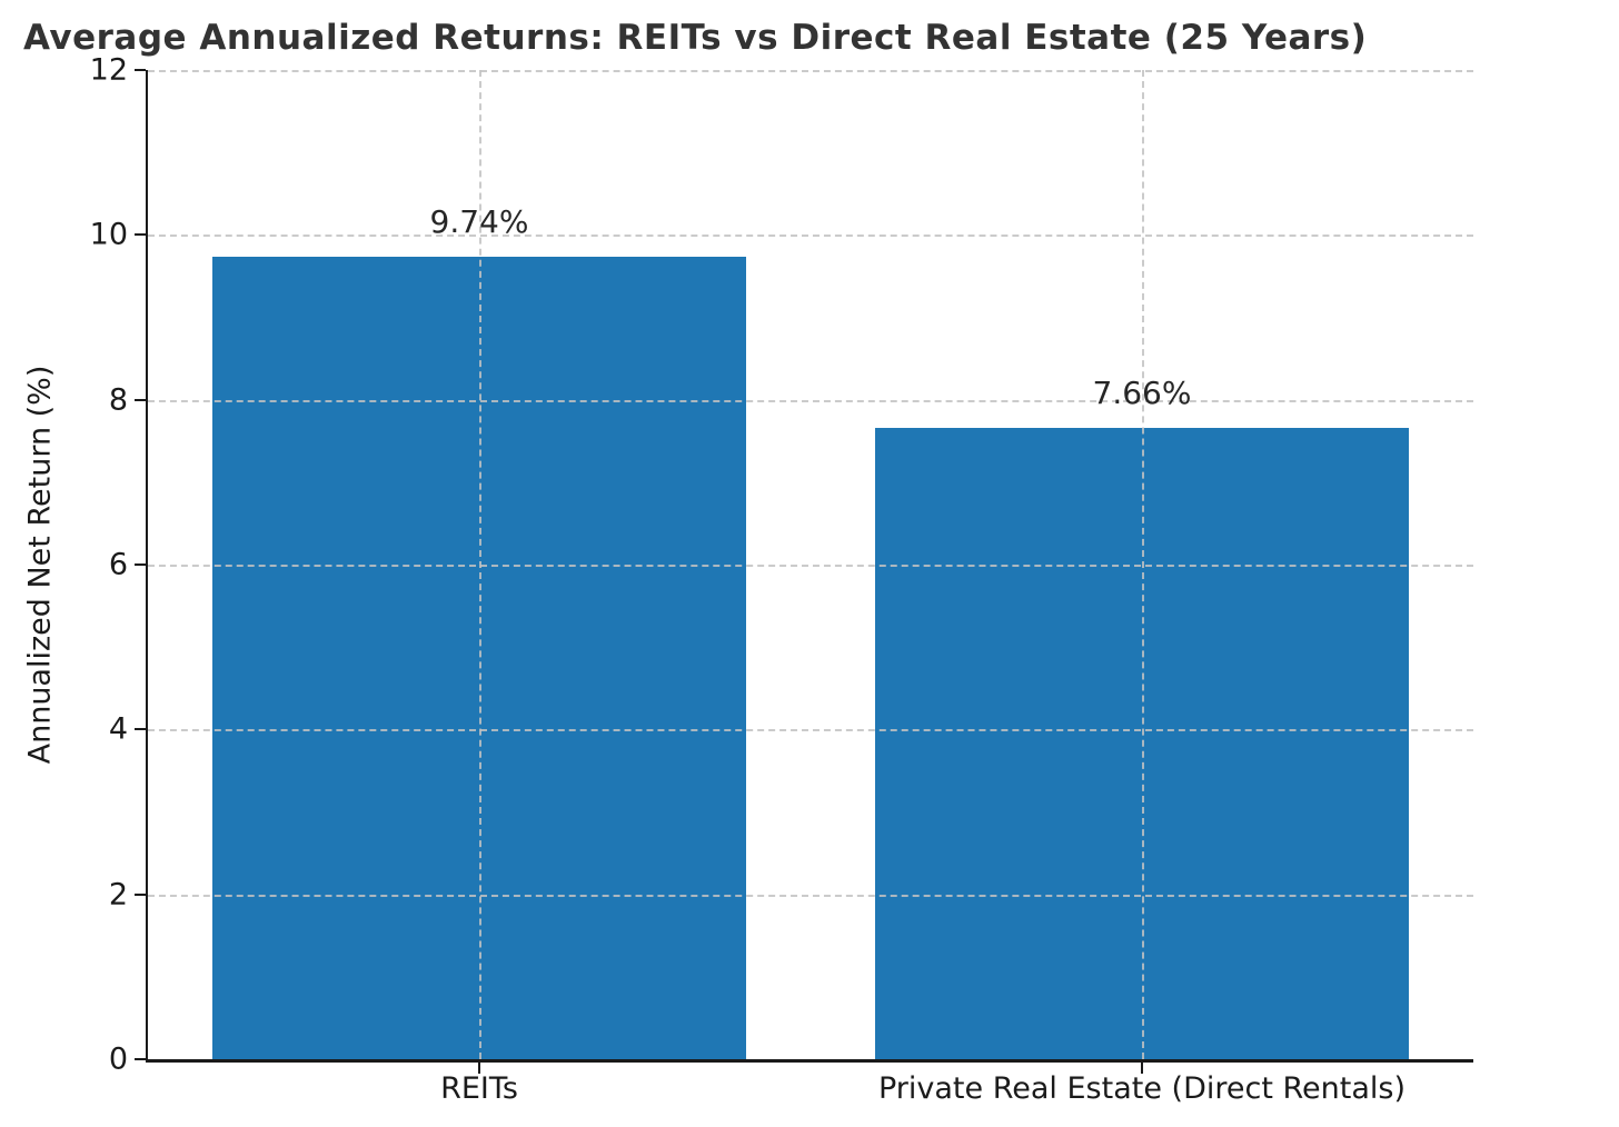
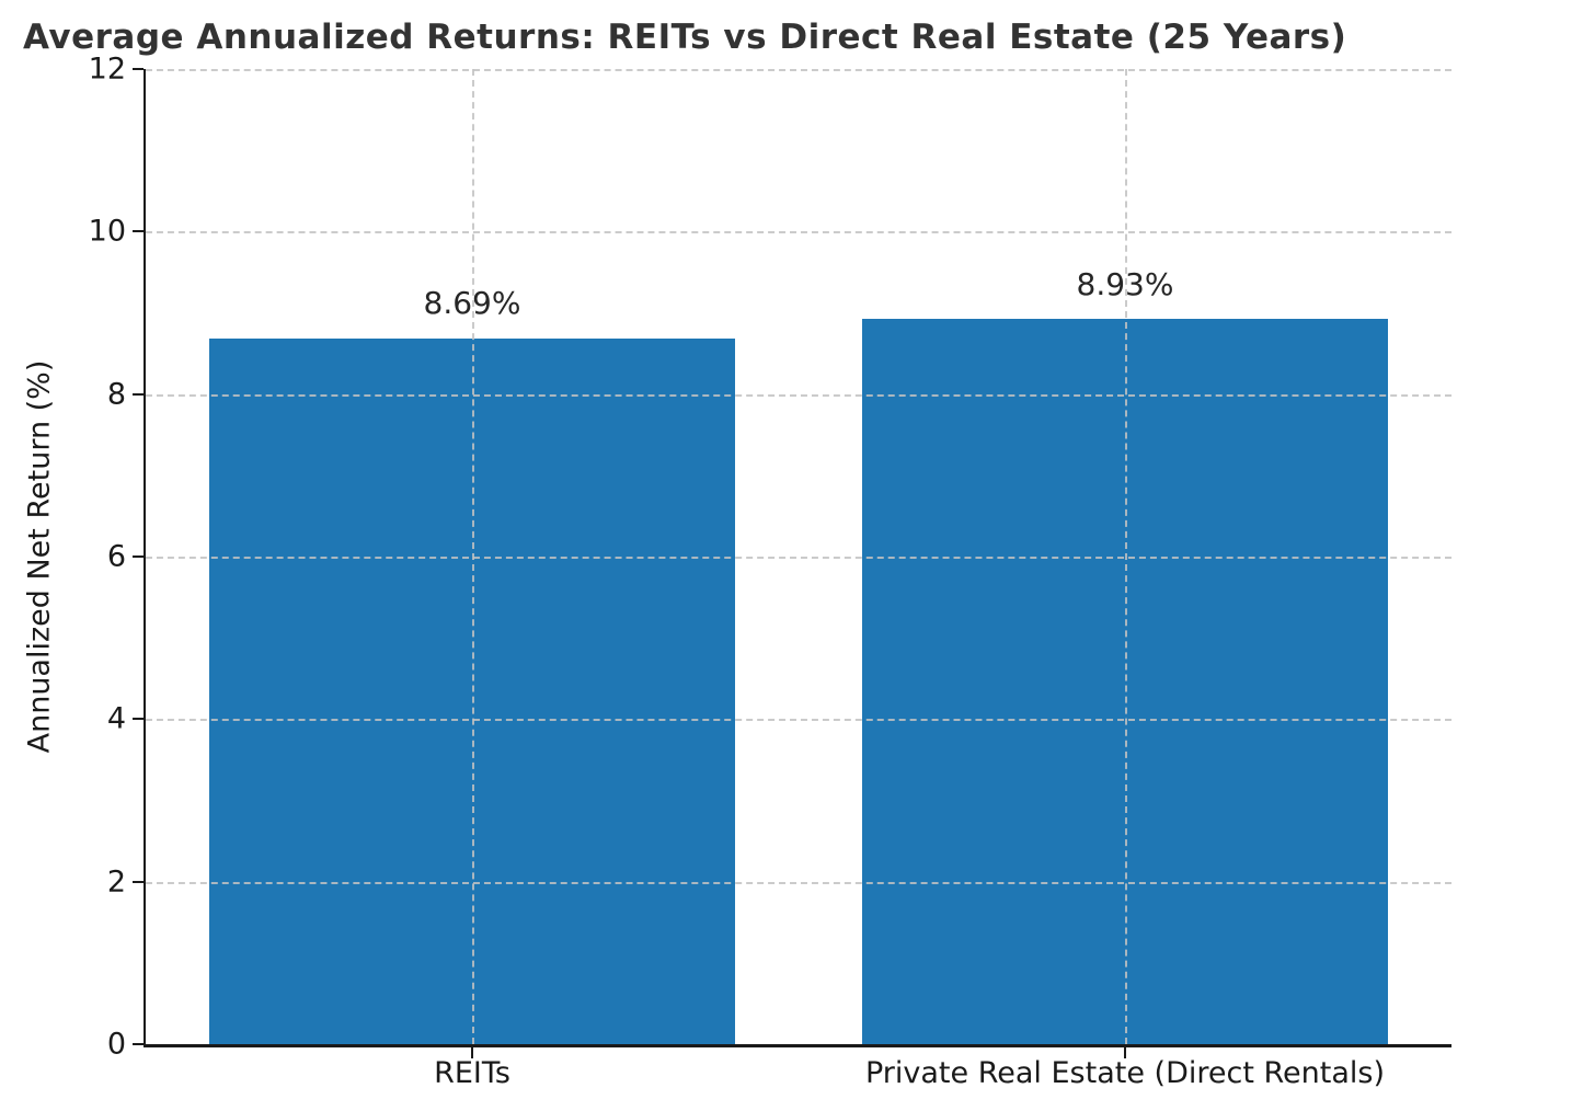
REITs: 9.74% -> 8.69%
Private Real Estate (Direct Rentals): 7.66% -> 8.93%
